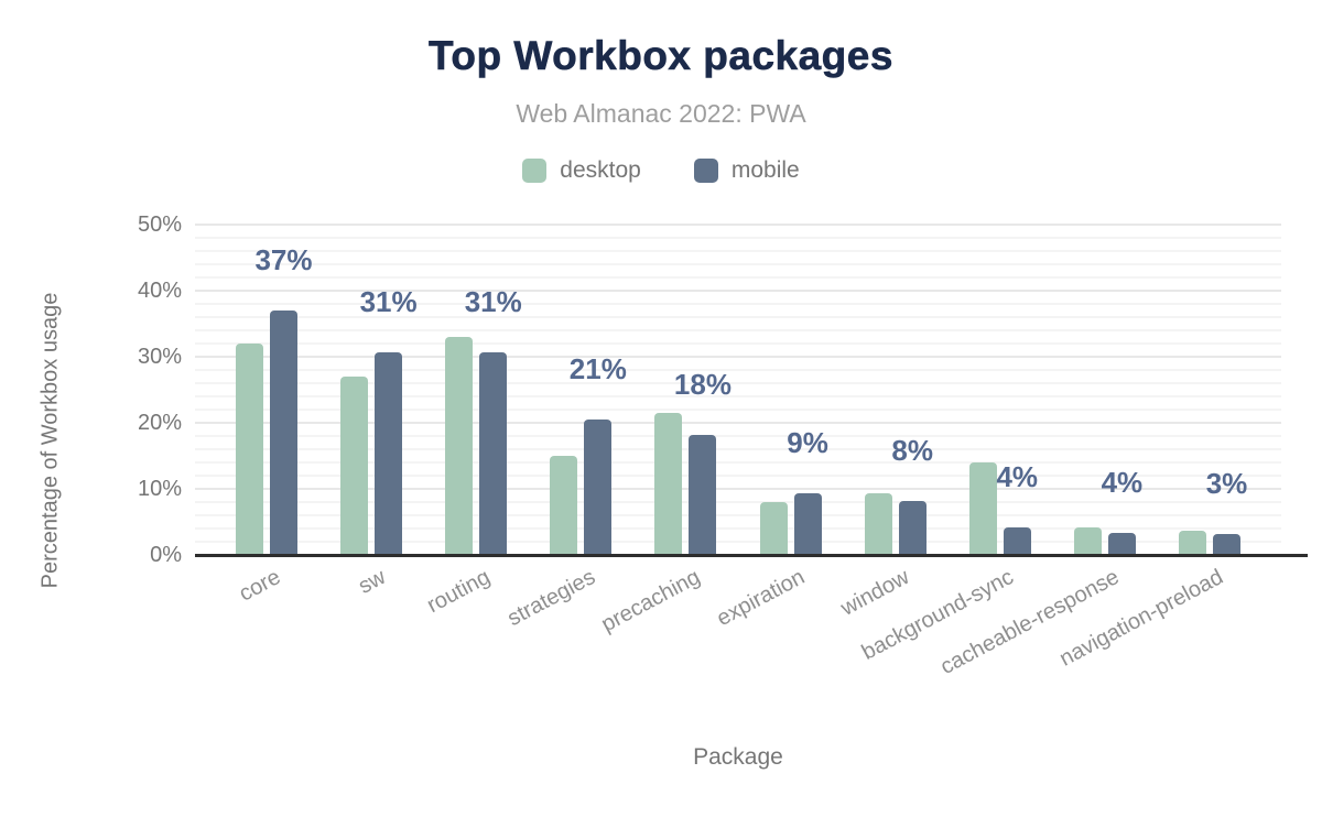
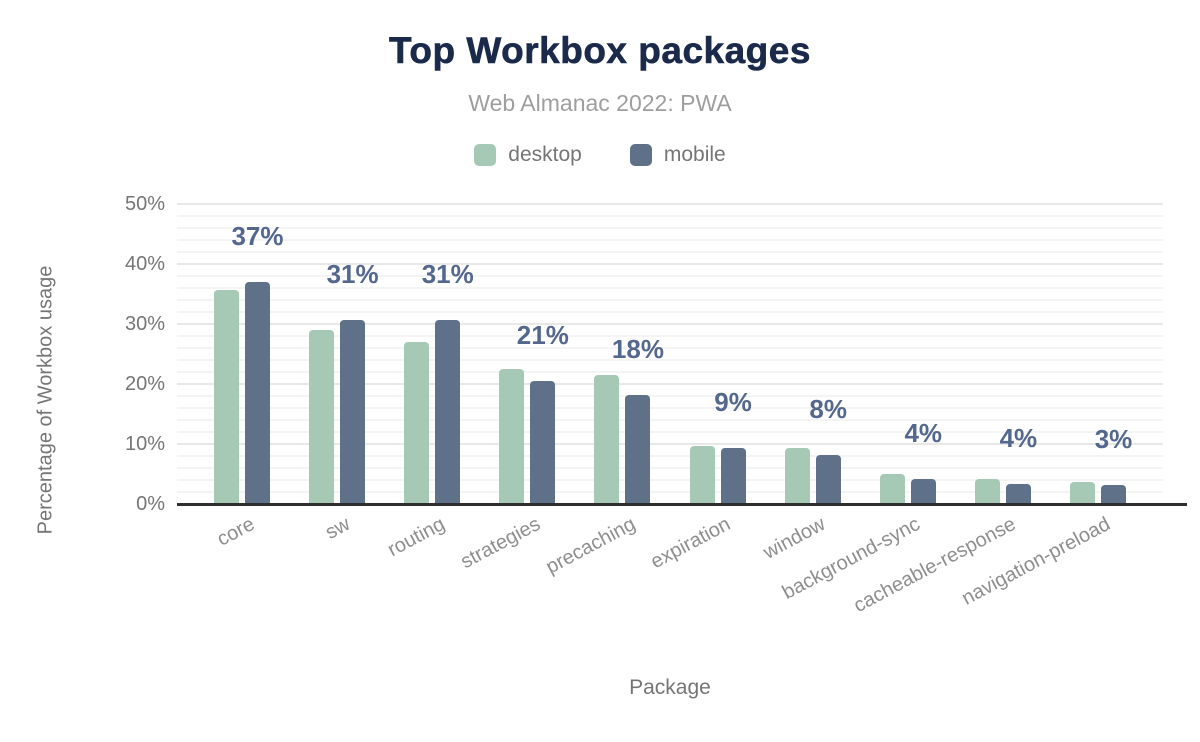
desktop/core: 32% -> 36%
desktop/sw: 27% -> 29%
desktop/routing: 33% -> 27%
desktop/strategies: 15% -> 22%
desktop/expiration: 8% -> 10%
desktop/background-sync: 14% -> 5%
